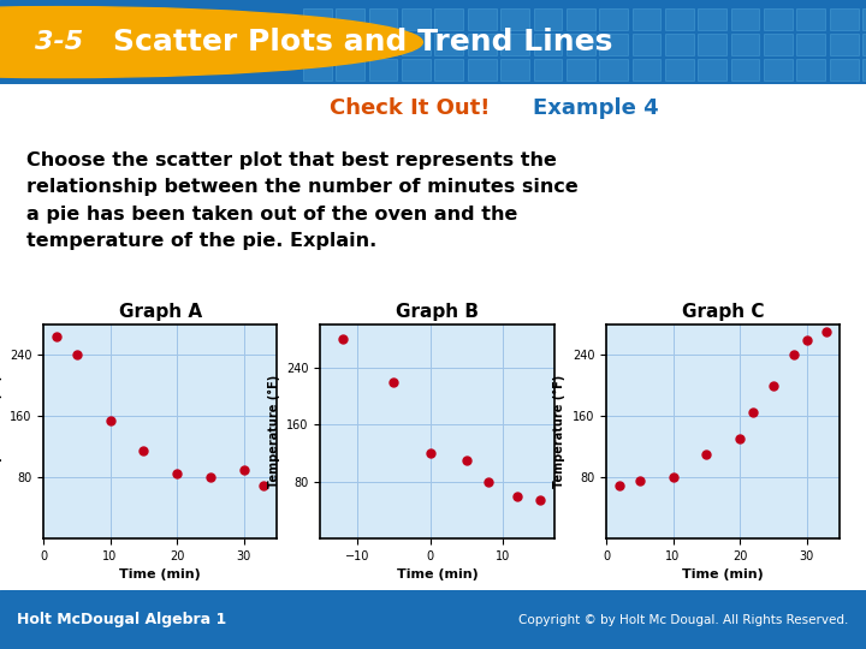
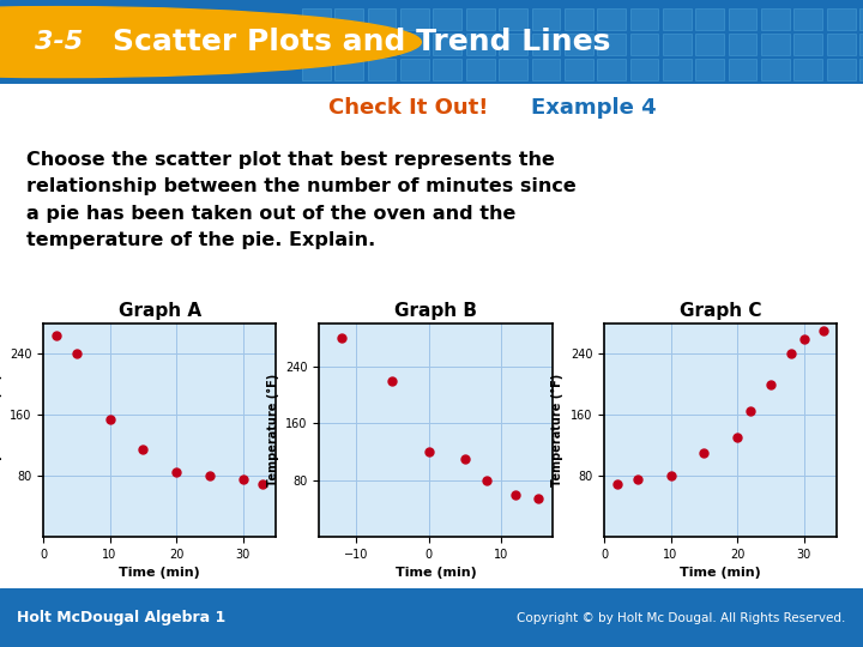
Graph A/30: 90 -> 75
